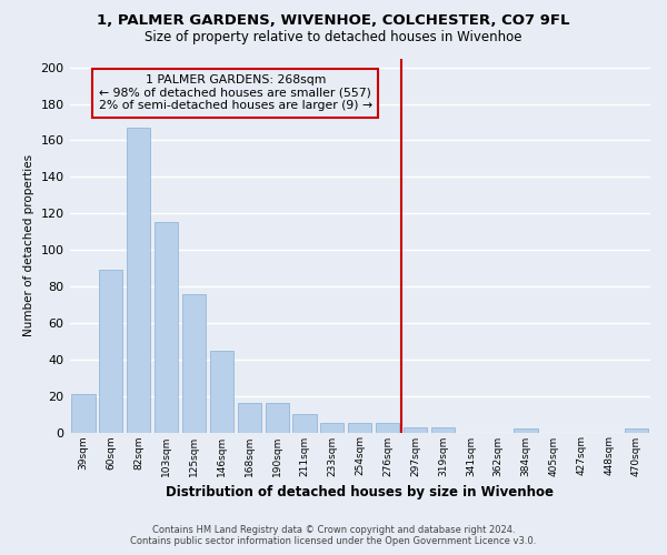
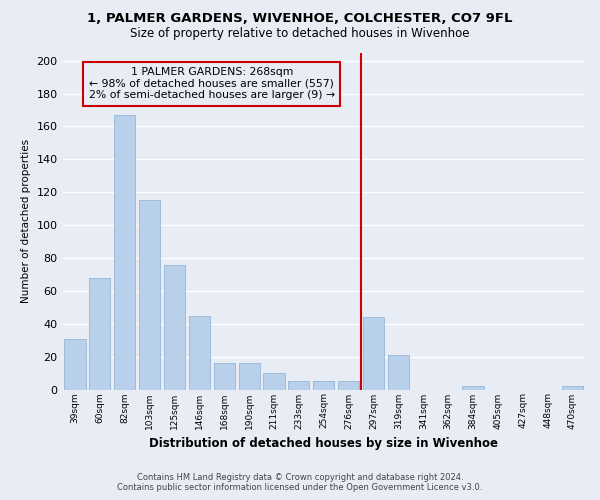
39sqm: 21 -> 31
60sqm: 89 -> 68
297sqm: 3 -> 44
319sqm: 3 -> 21
